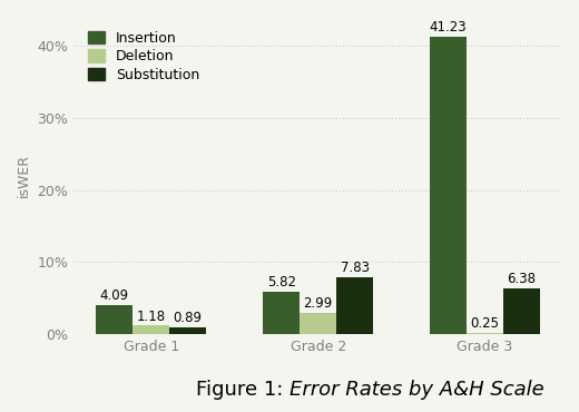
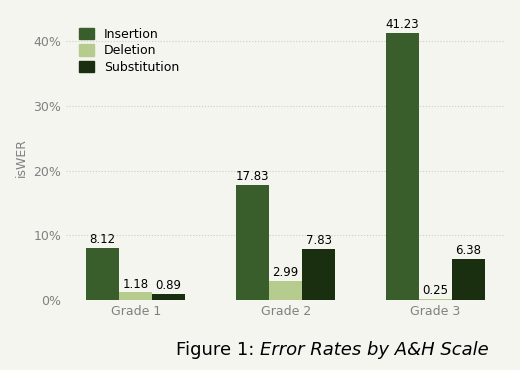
Insertion/Grade 1: 4.09 -> 8.12
Insertion/Grade 2: 5.82 -> 17.83
